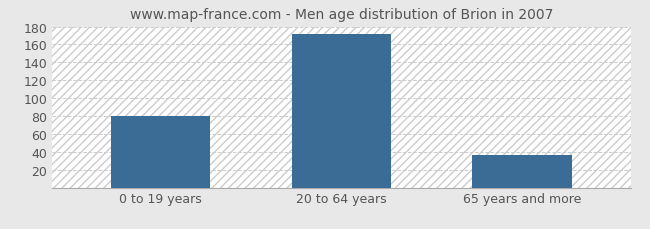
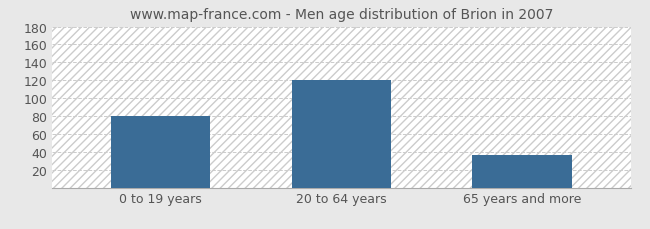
20 to 64 years: 172 -> 120
